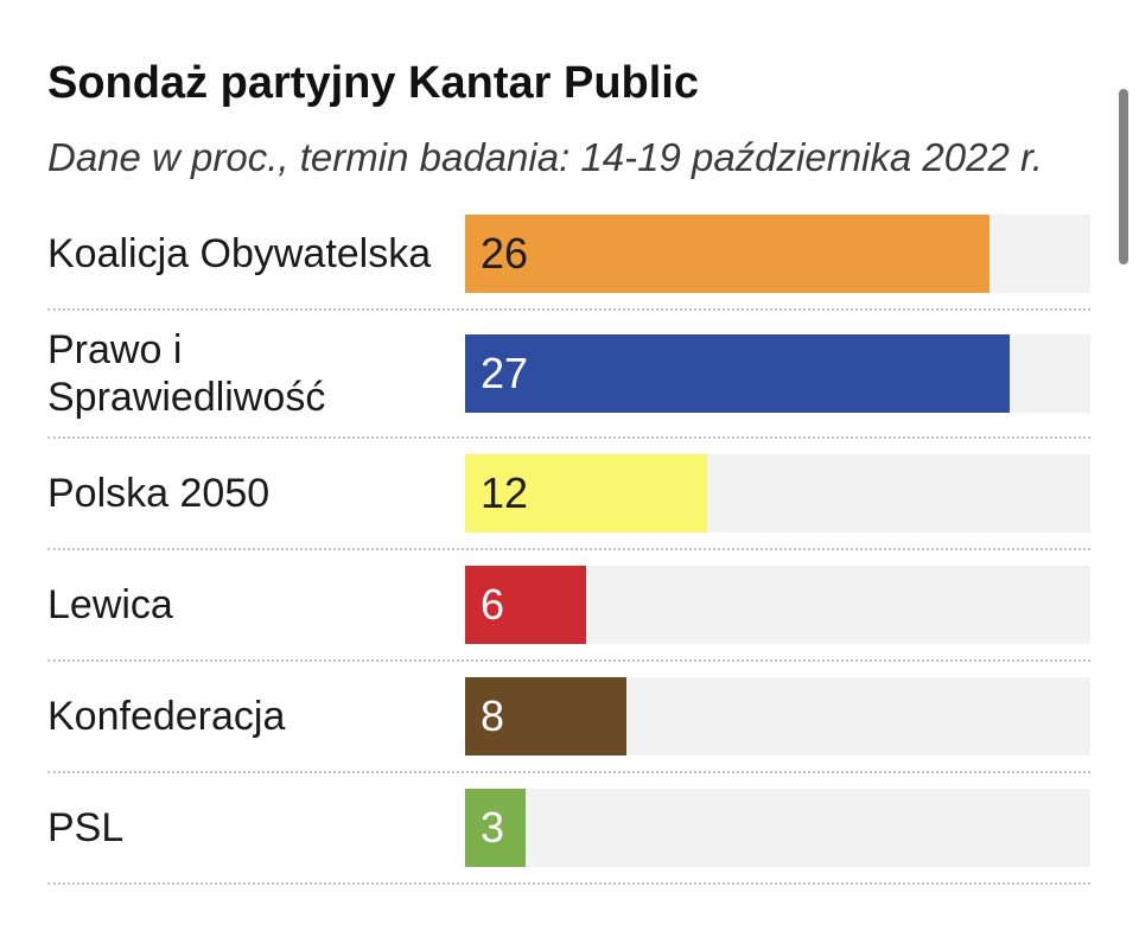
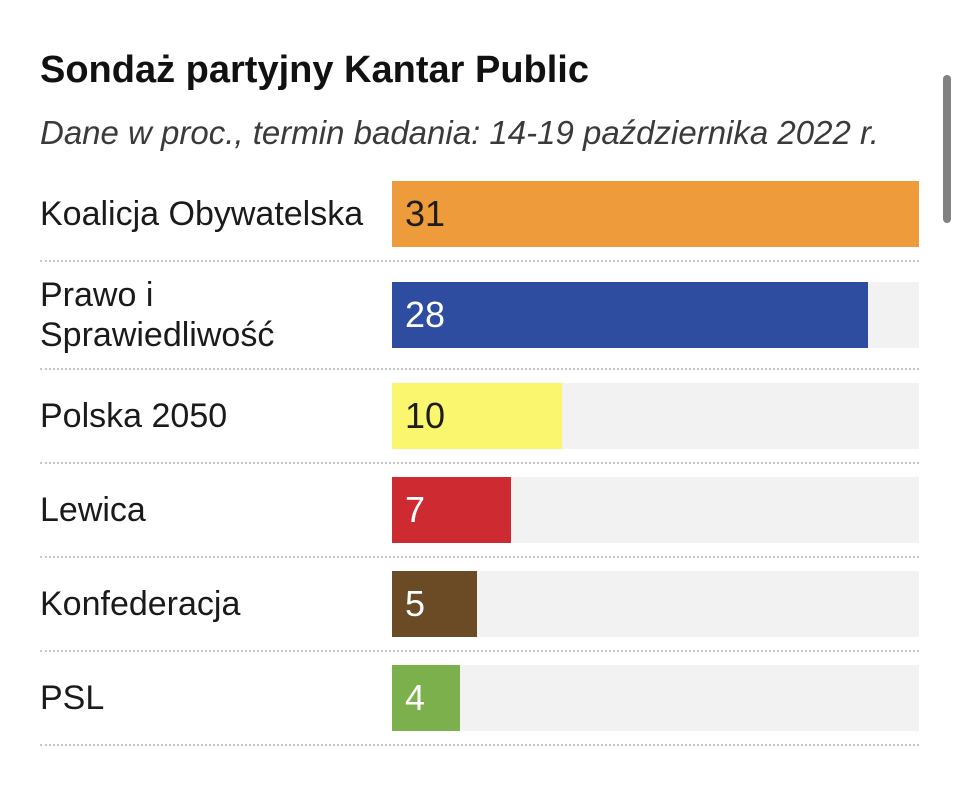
Koalicja Obywatelska: 26 -> 31
Prawo i Sprawiedliwość: 27 -> 28
Polska 2050: 12 -> 10
Lewica: 6 -> 7
Konfederacja: 8 -> 5
PSL: 3 -> 4
